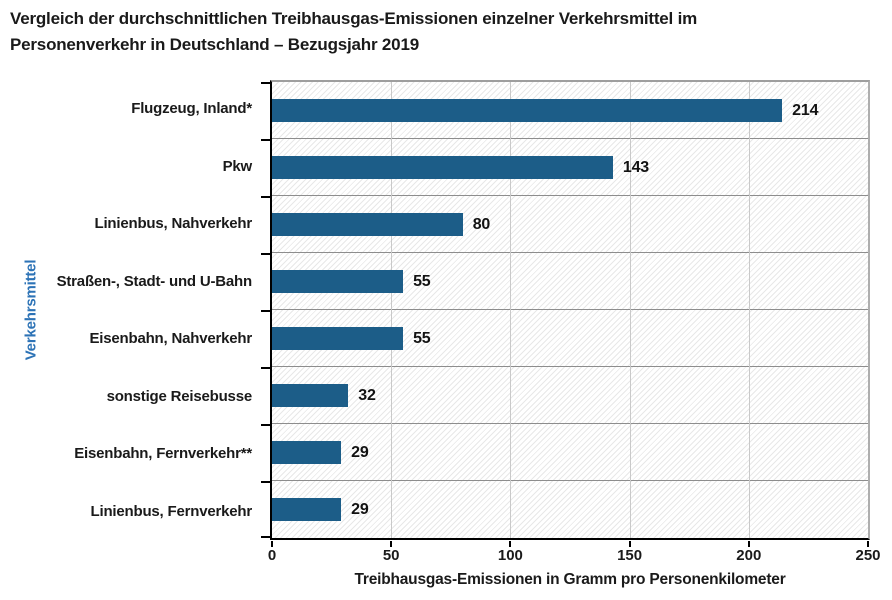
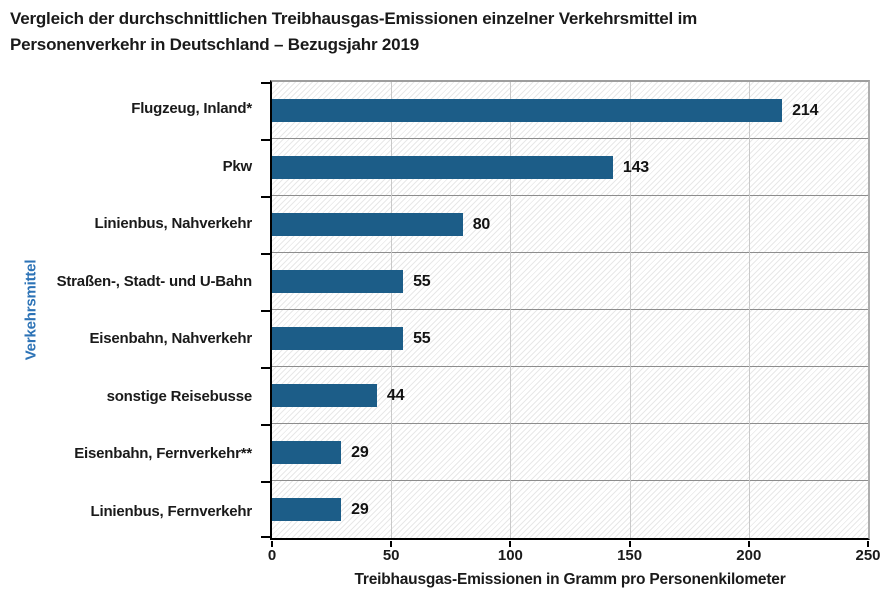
sonstige Reisebusse: 32 -> 44
